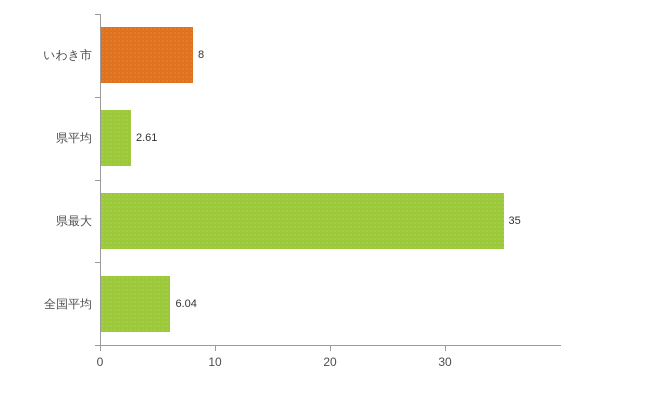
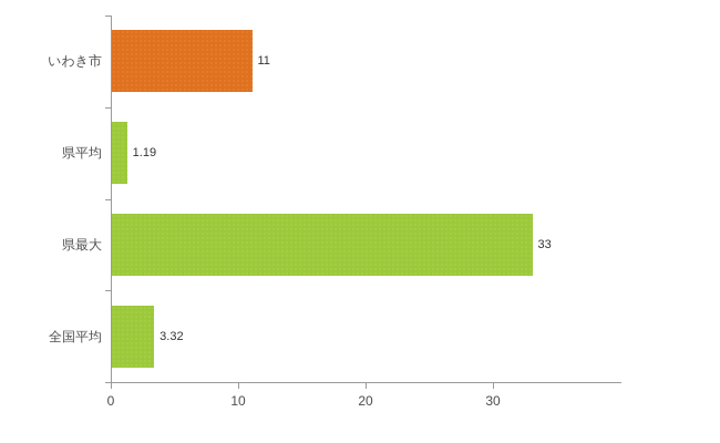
いわき市: 8 -> 11
県平均: 2.61 -> 1.19
県最大: 35 -> 33
全国平均: 6.04 -> 3.32
